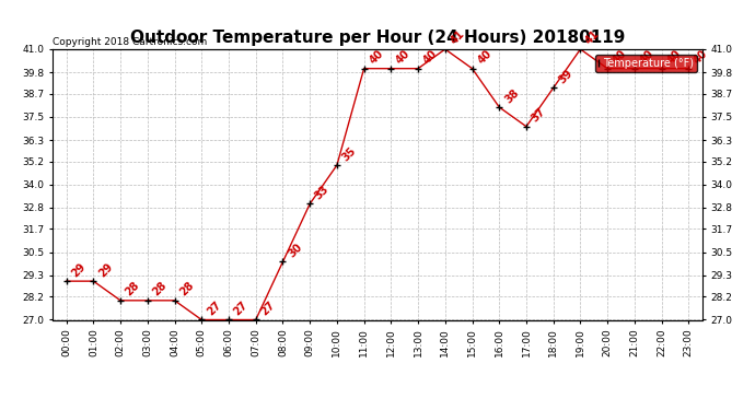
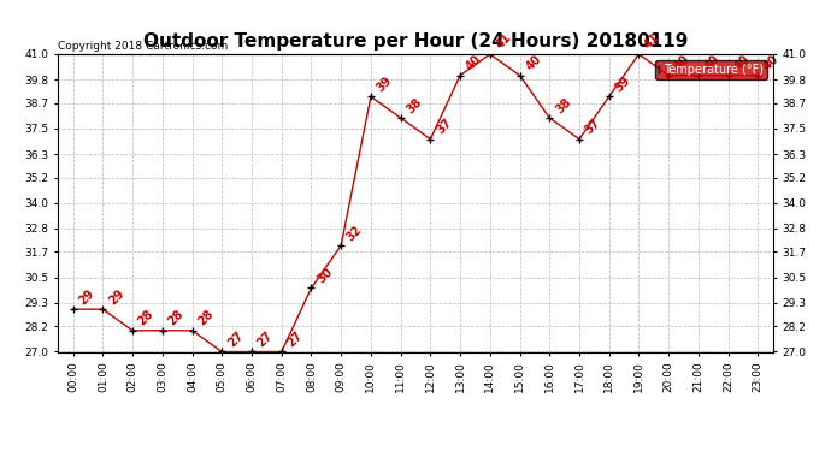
09:00: 33 -> 32
10:00: 35 -> 39
11:00: 40 -> 38
12:00: 40 -> 37
